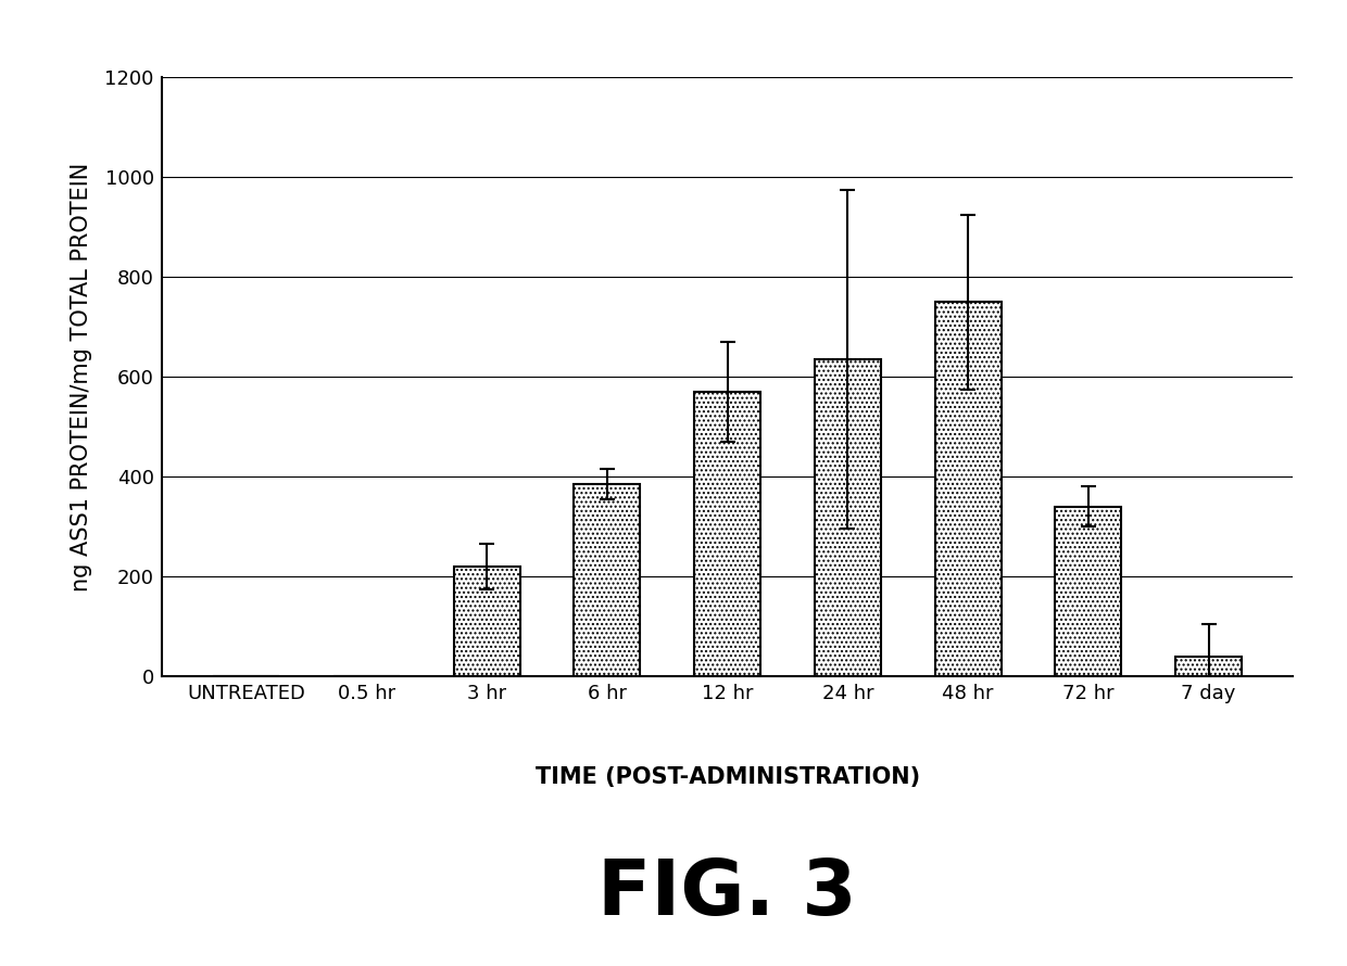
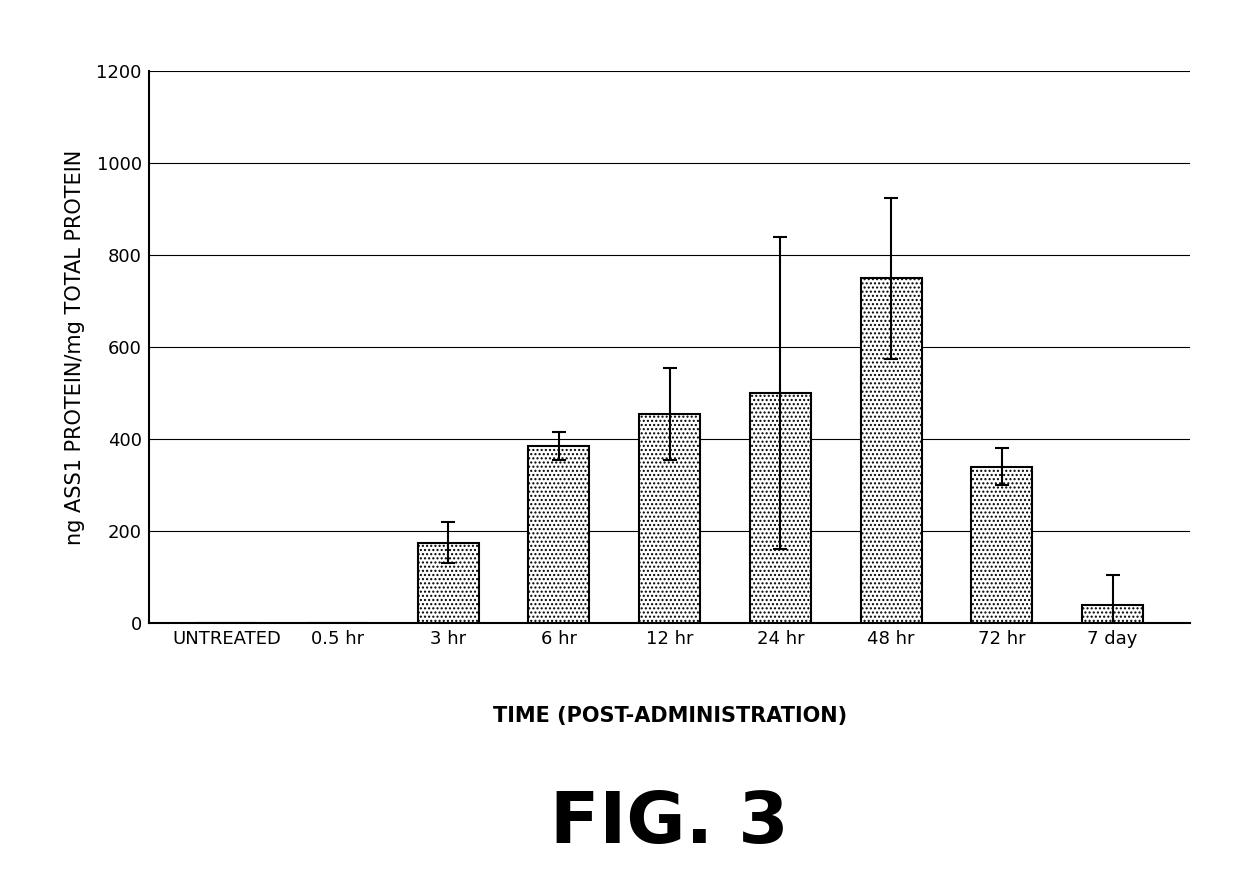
3 hr: 220 -> 175
12 hr: 570 -> 455
24 hr: 635 -> 500
